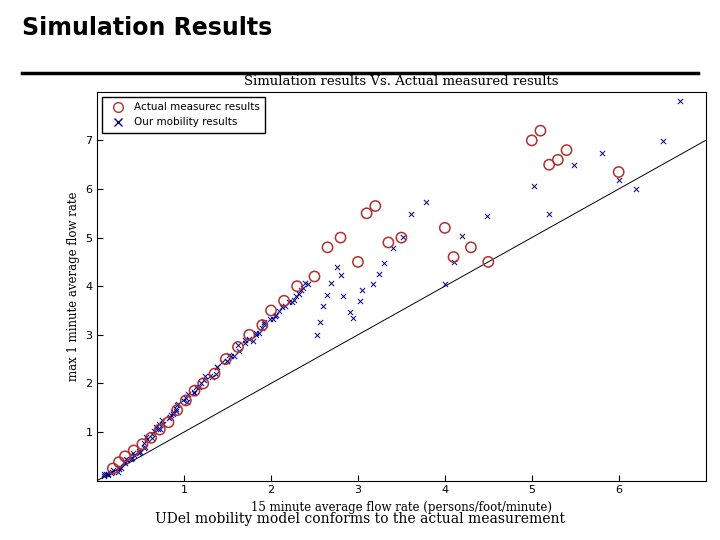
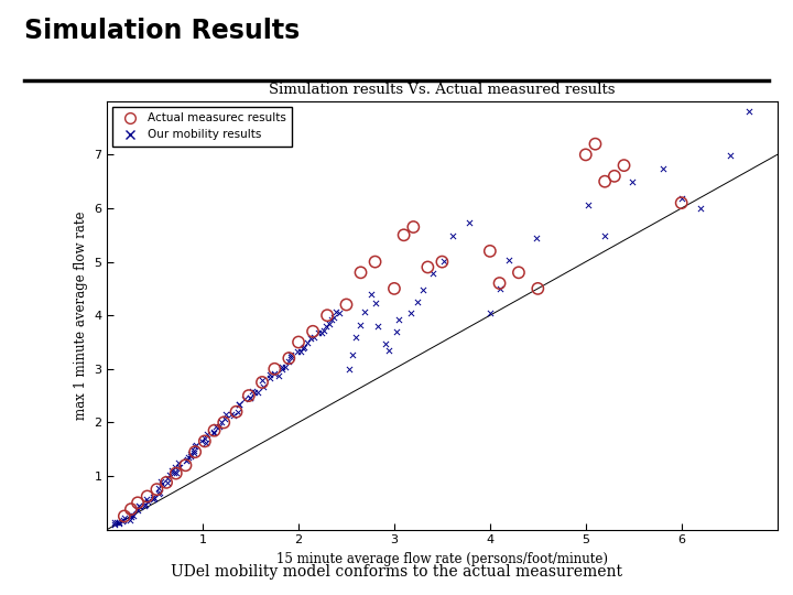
Actual measurec results/6: 6.35 -> 6.10
